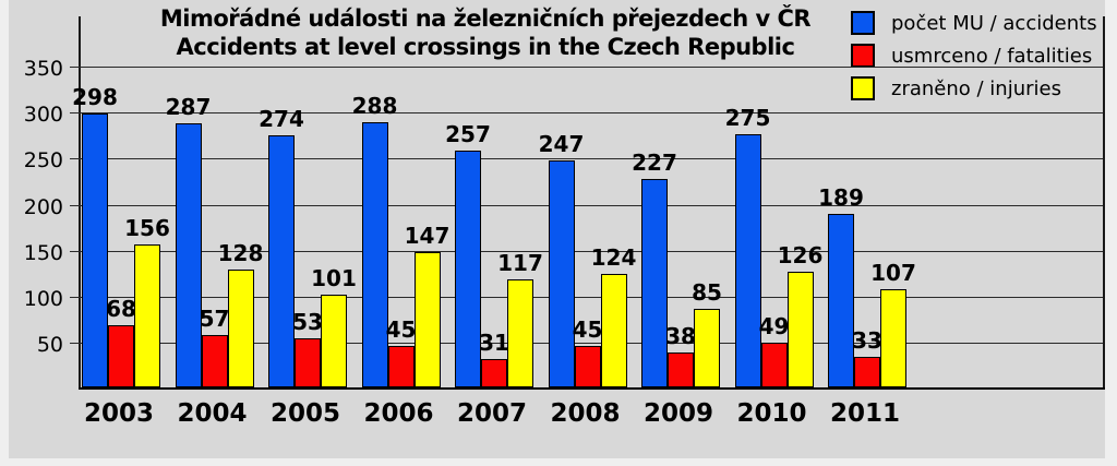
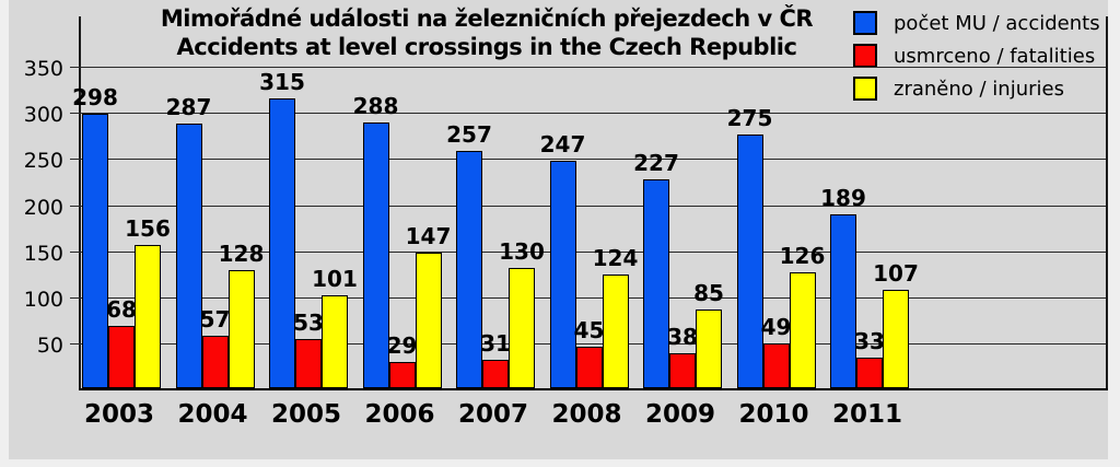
počet MU / accidents/2005: 274 -> 315
usmrceno / fatalities/2006: 45 -> 29
zraněno / injuries/2007: 117 -> 130
